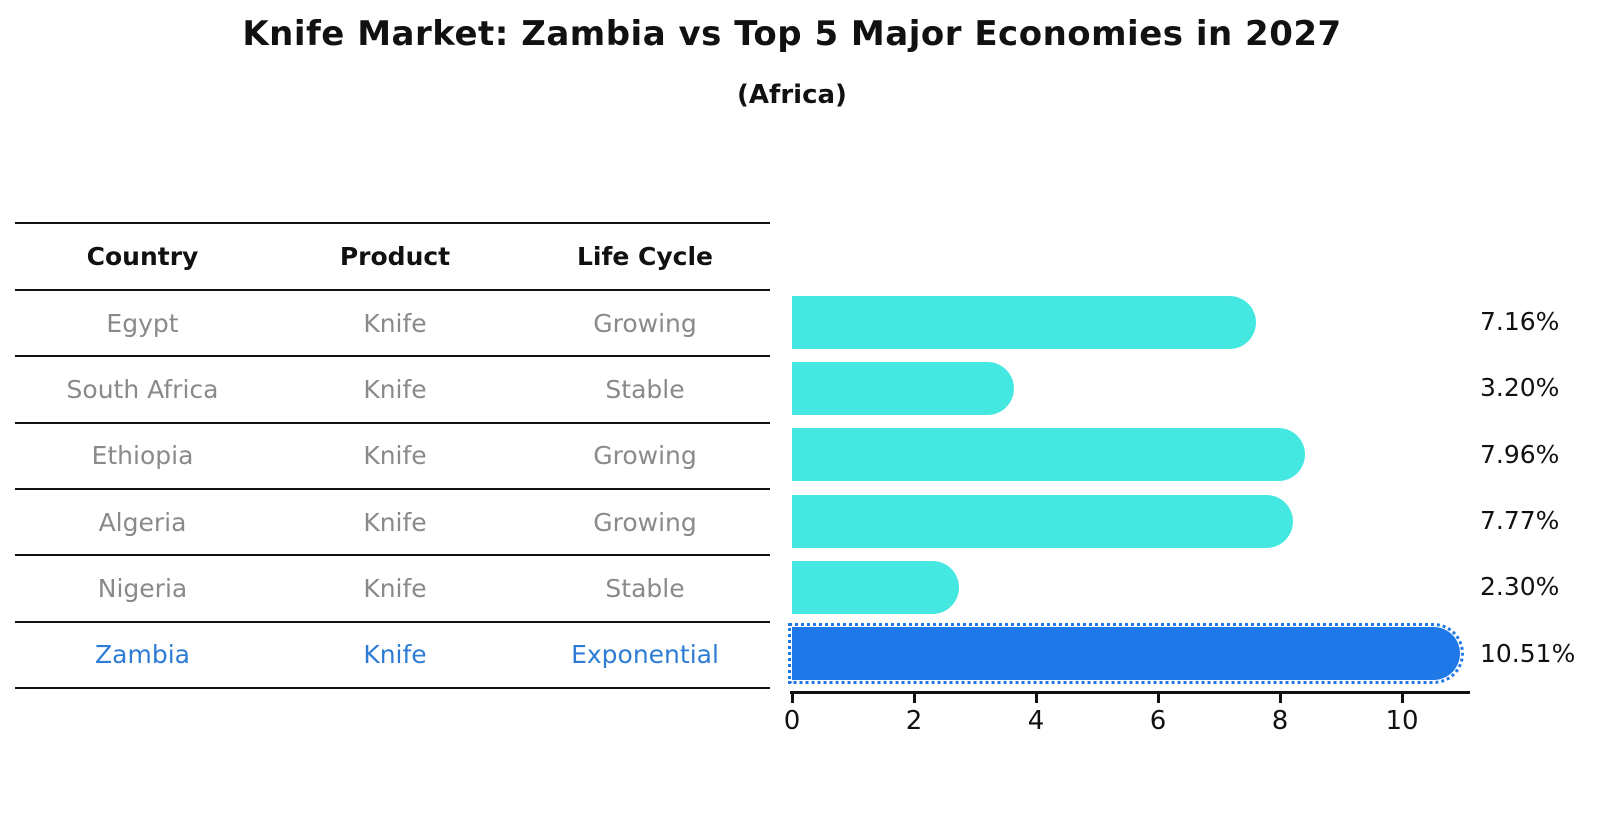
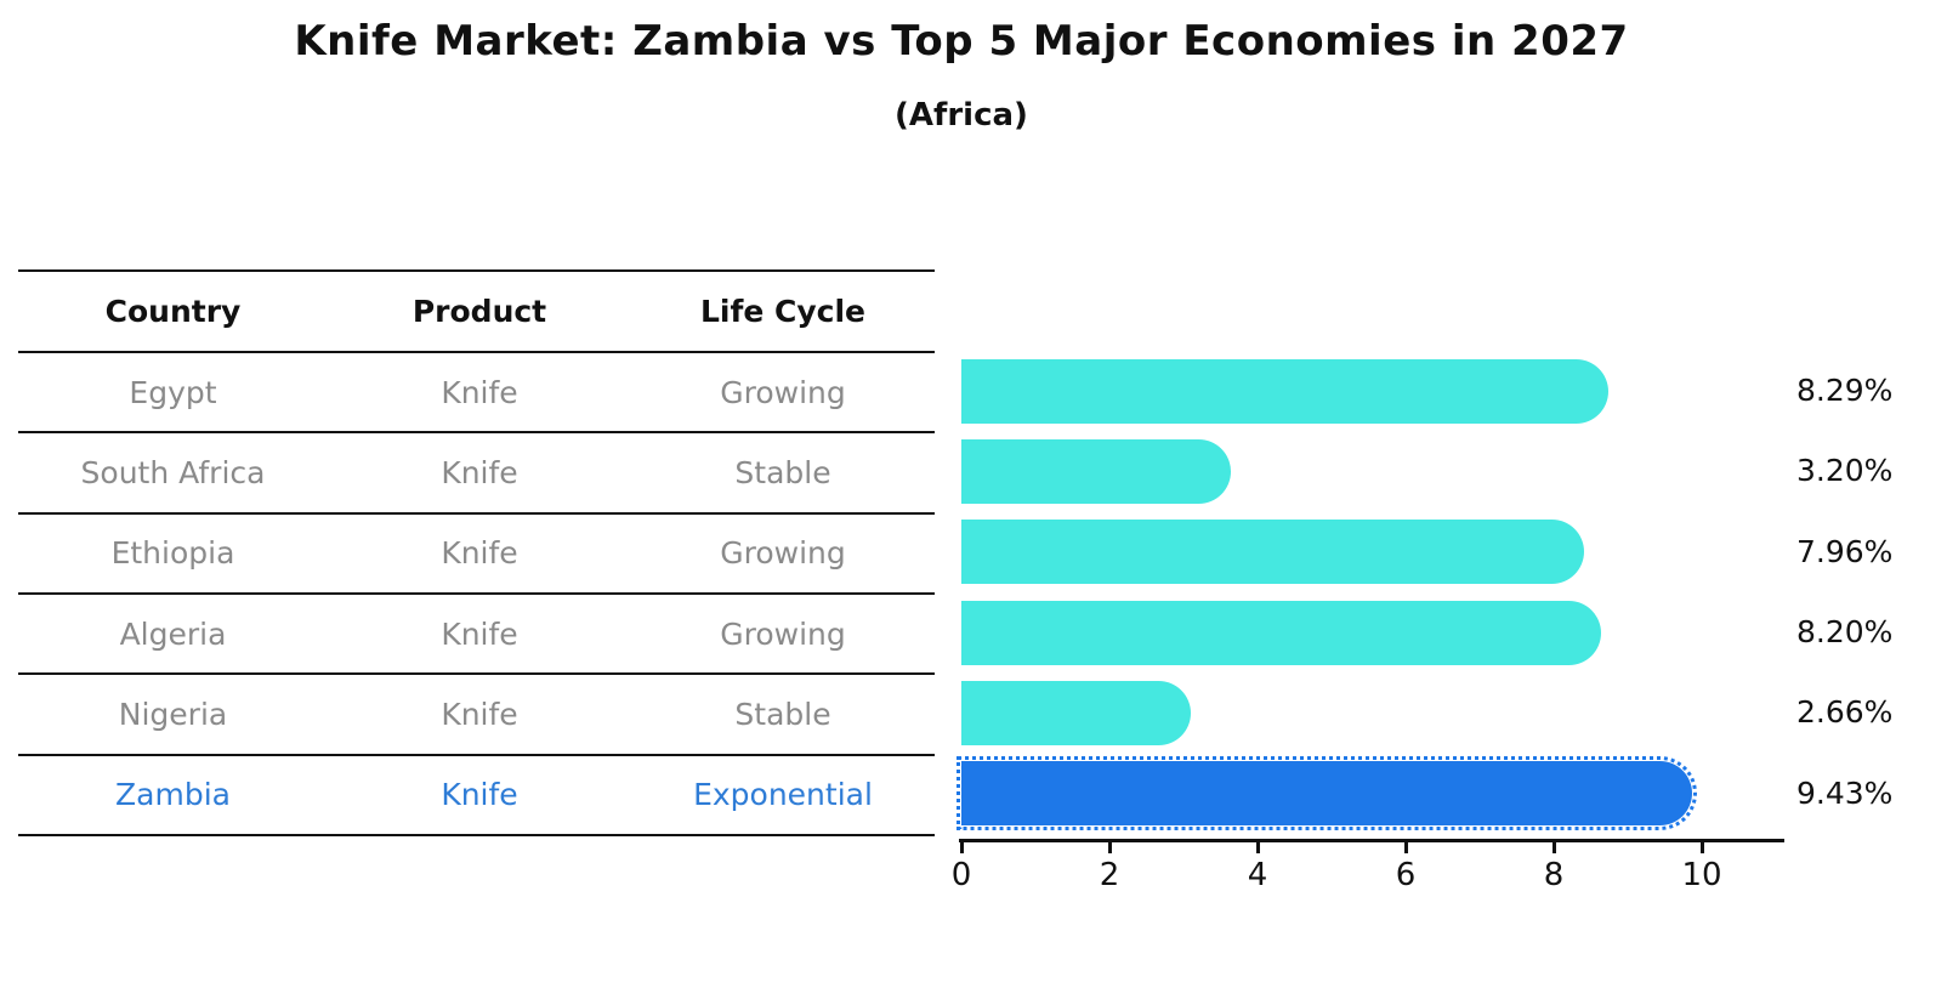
Egypt: 7.16% -> 8.29%
Algeria: 7.77% -> 8.20%
Nigeria: 2.30% -> 2.66%
Zambia: 10.51% -> 9.43%
